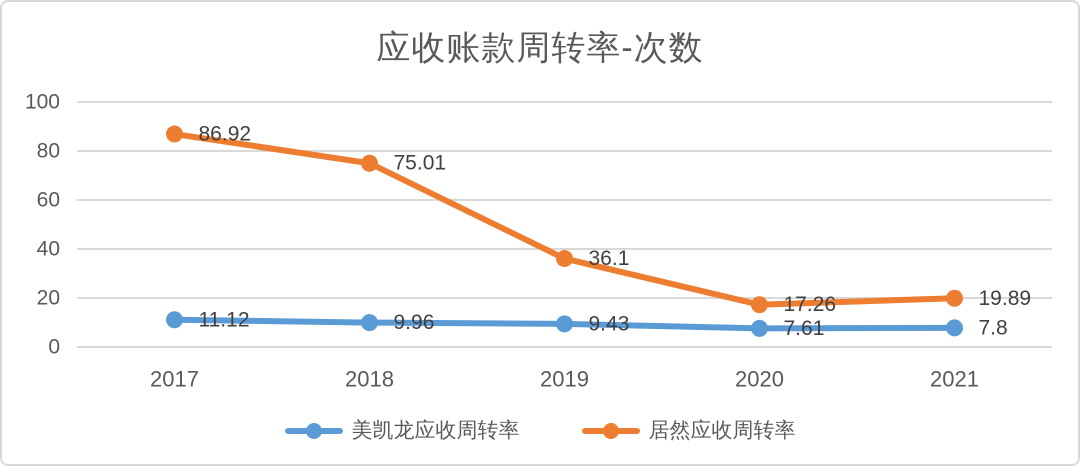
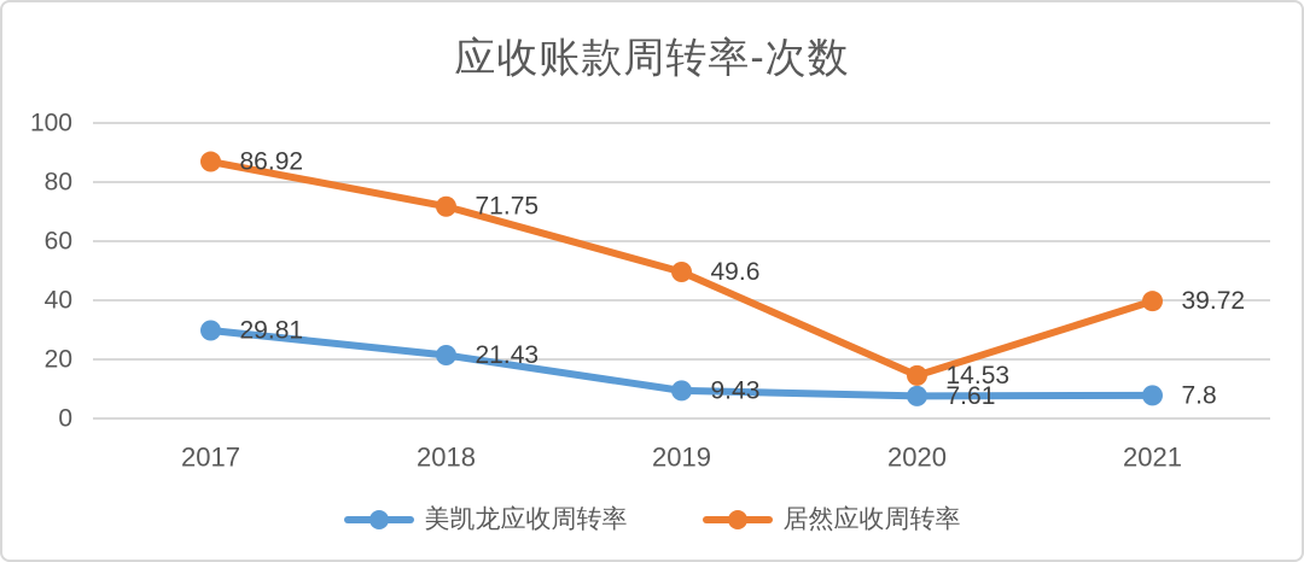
美凯龙应收周转率/2017: 11.12 -> 29.81
美凯龙应收周转率/2018: 9.96 -> 21.43
居然应收周转率/2018: 75.01 -> 71.75
居然应收周转率/2019: 36.1 -> 49.6
居然应收周转率/2020: 17.26 -> 14.53
居然应收周转率/2021: 19.89 -> 39.72
